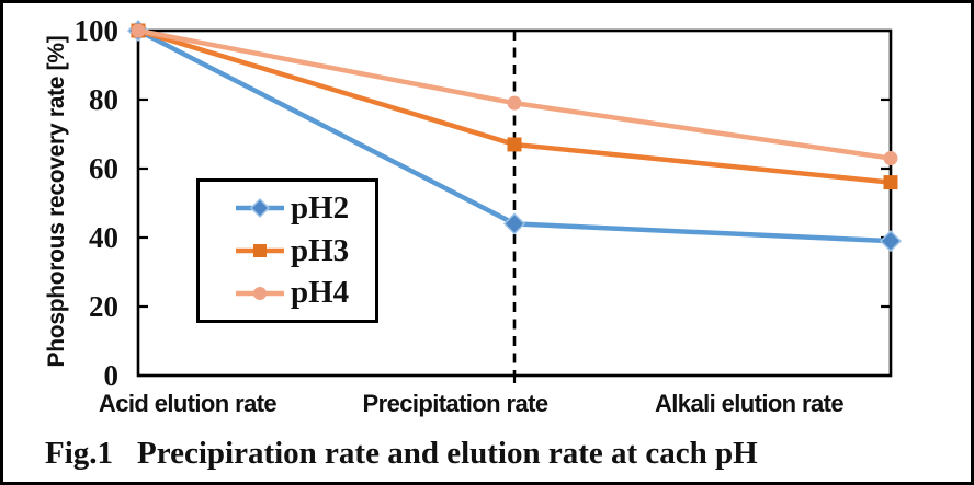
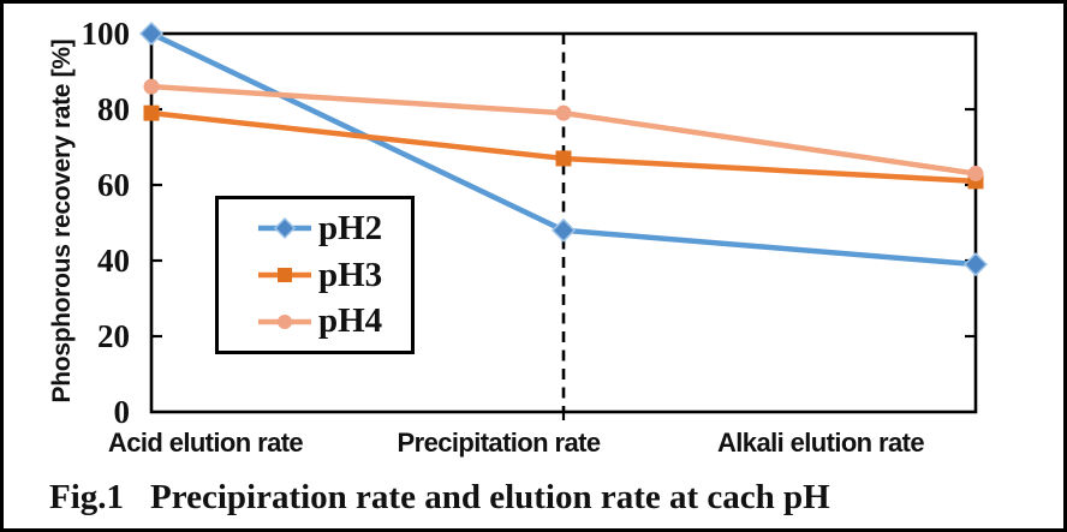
pH3/Acid elution rate: 100 -> 79
pH4/Acid elution rate: 100 -> 86
pH2/Precipitation rate: 44 -> 48
pH3/Alkali elution rate: 56 -> 61
